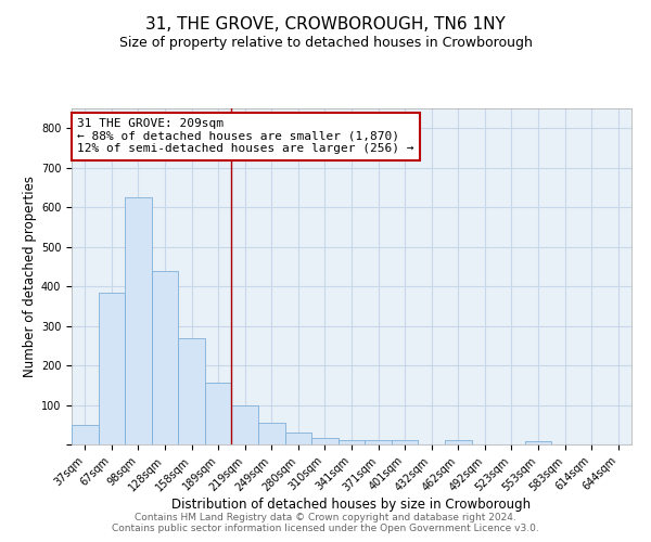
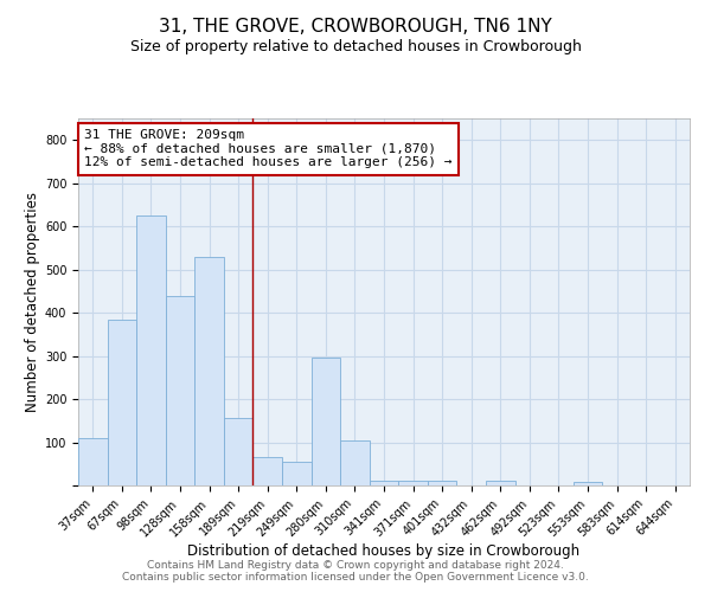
37sqm: 50 -> 110
158sqm: 270 -> 530
219sqm: 100 -> 65
280sqm: 30 -> 295
310sqm: 17 -> 105
